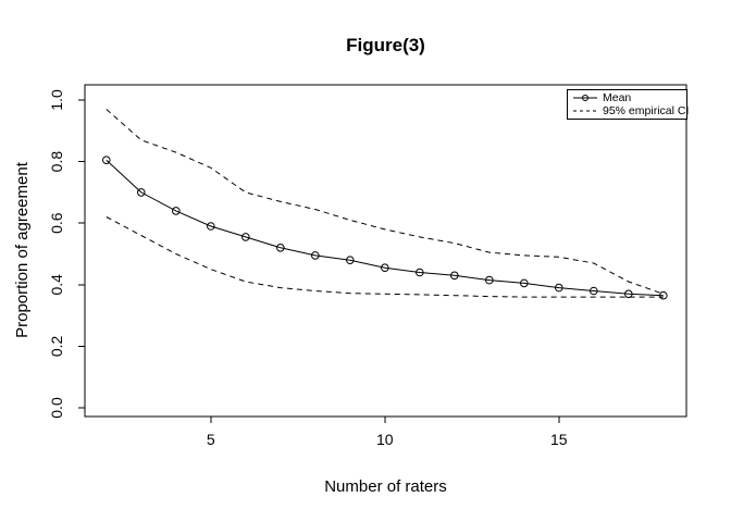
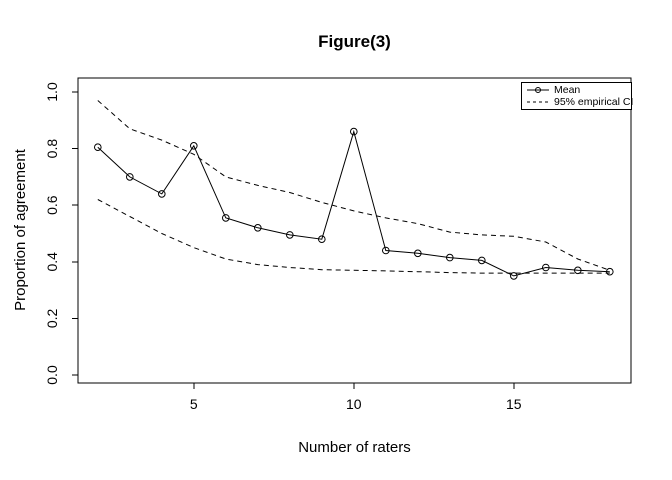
Mean/5: 0.59 -> 0.81
Mean/10: 0.46 -> 0.86
Mean/15: 0.39 -> 0.35
